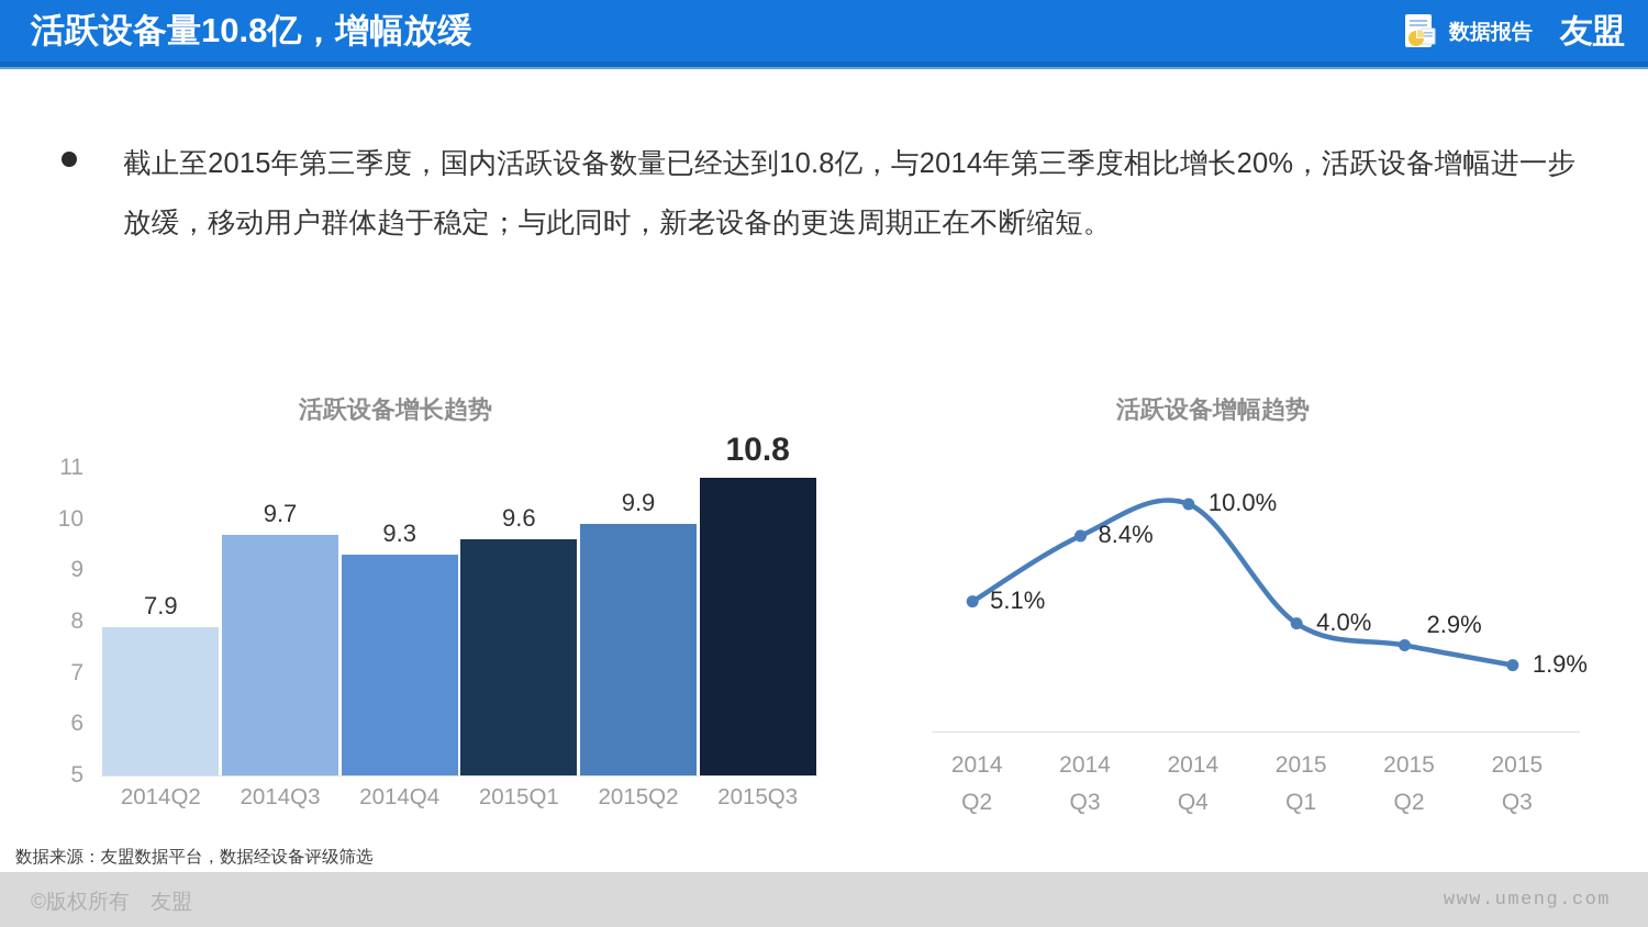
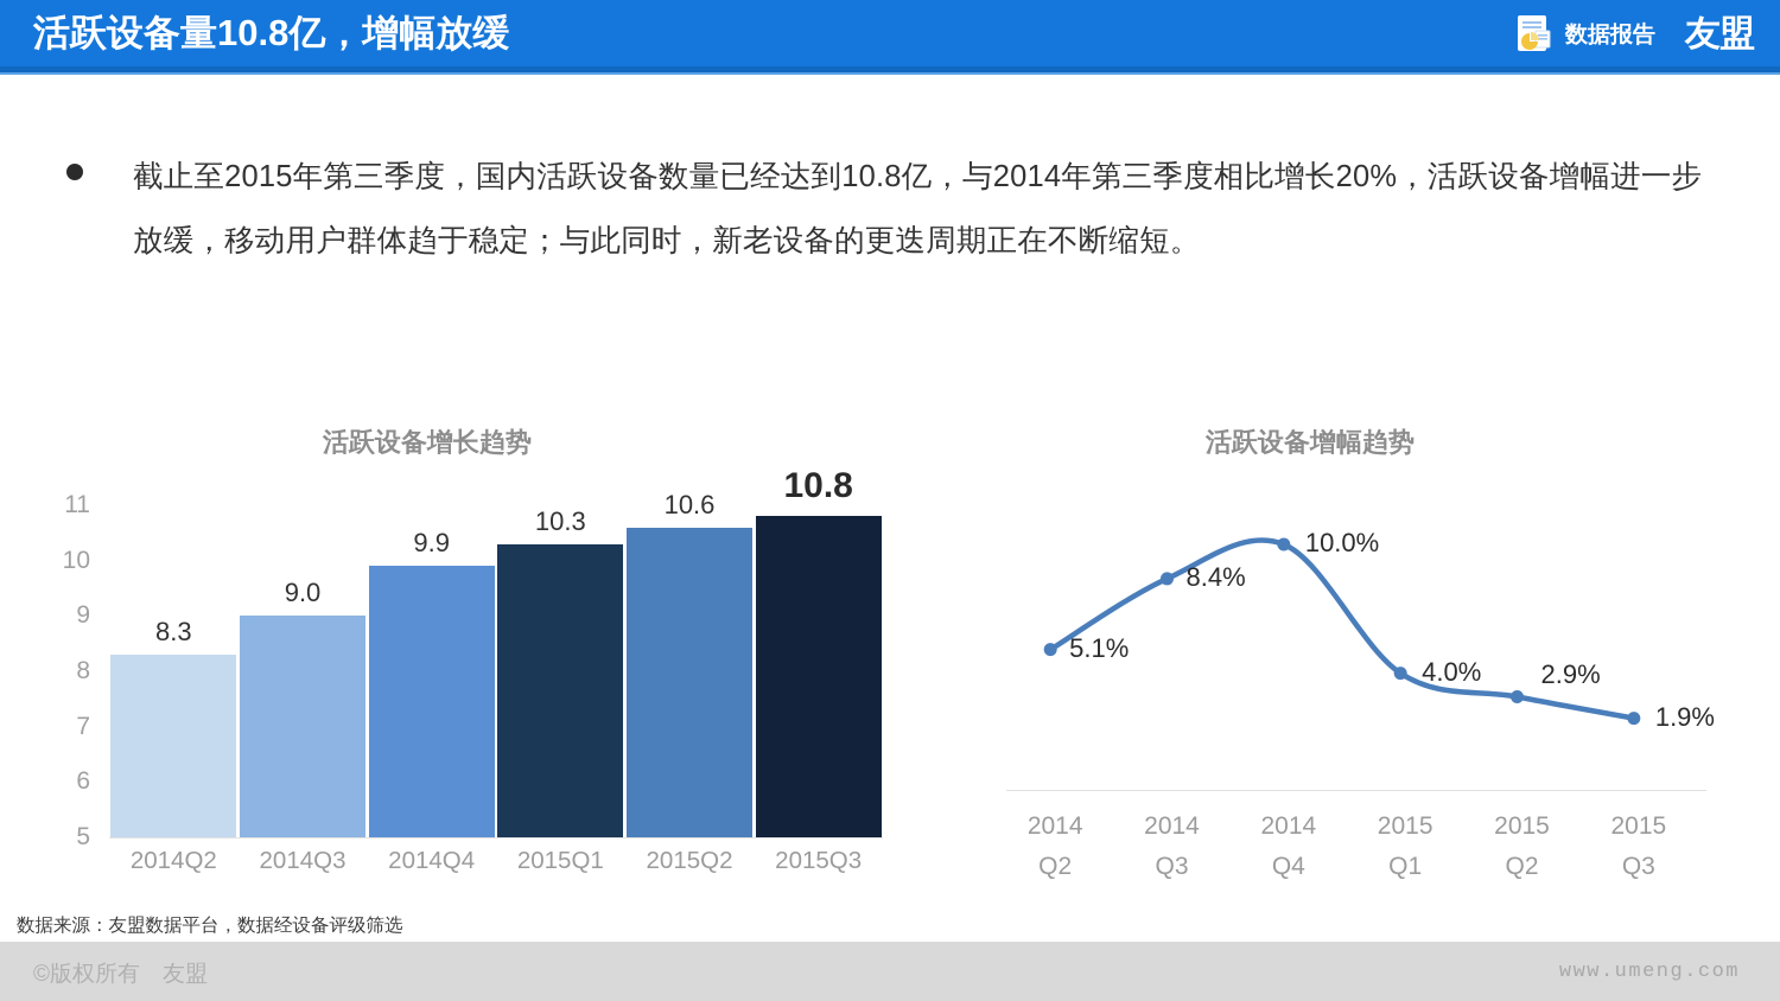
活跃设备增长趋势/2014Q2: 7.9 -> 8.3
活跃设备增长趋势/2014Q3: 9.7 -> 9.0
活跃设备增长趋势/2014Q4: 9.3 -> 9.9
活跃设备增长趋势/2015Q1: 9.6 -> 10.3
活跃设备增长趋势/2015Q2: 9.9 -> 10.6
